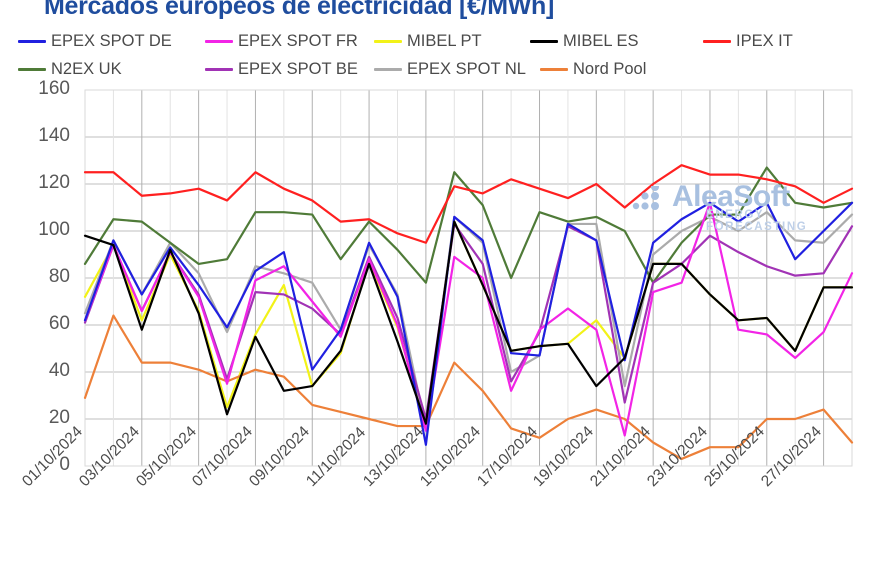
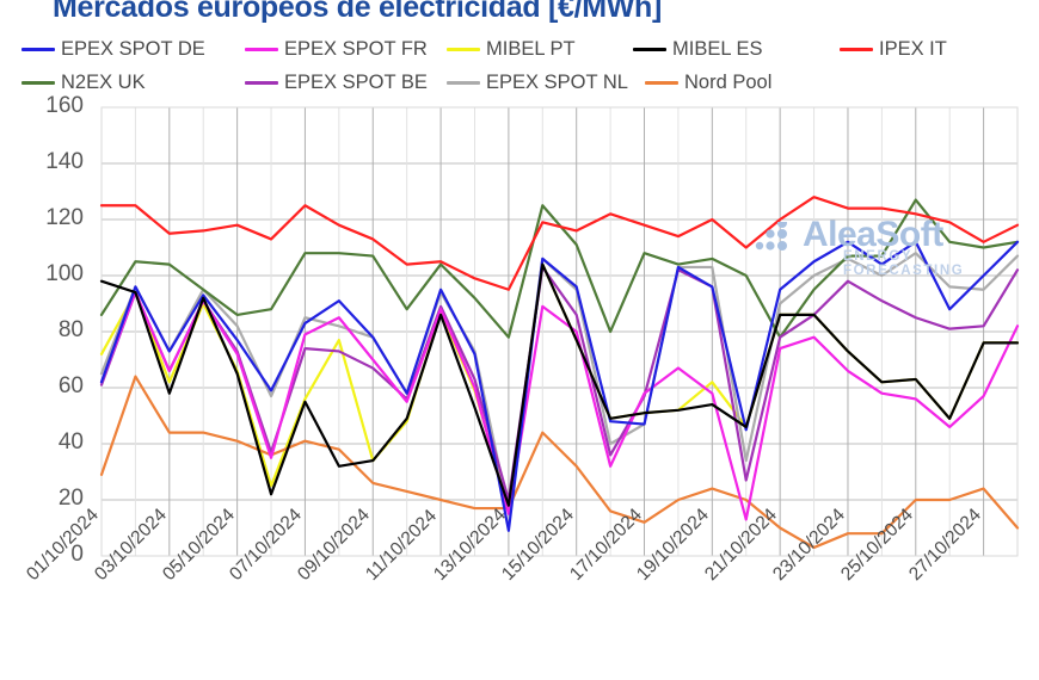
EPEX SPOT DE/09/10/2024: 41 -> 78
MIBEL ES/19/10/2024: 34 -> 54
EPEX SPOT FR/23/10/2024: 112 -> 66
